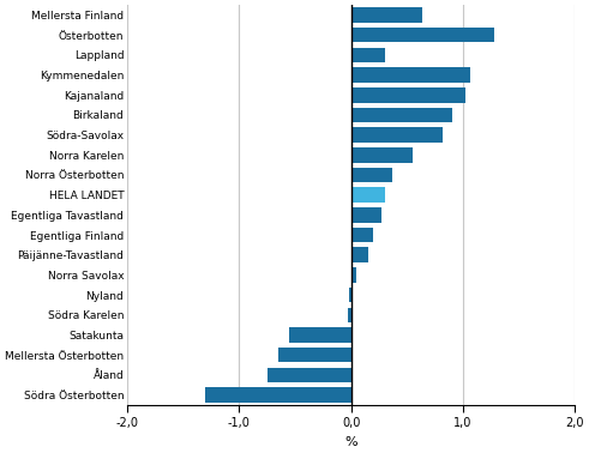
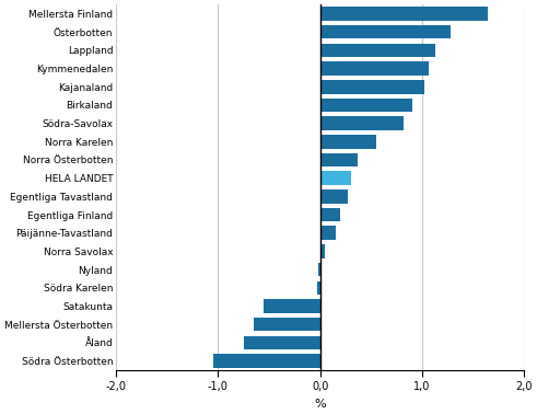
Mellersta Finland: 0,64 -> 1,65
Lappland: 0,30 -> 1,13
Södra Österbotten: -1,30 -> -1,05
